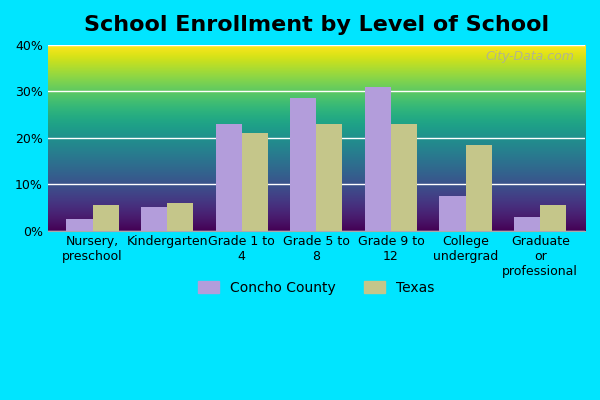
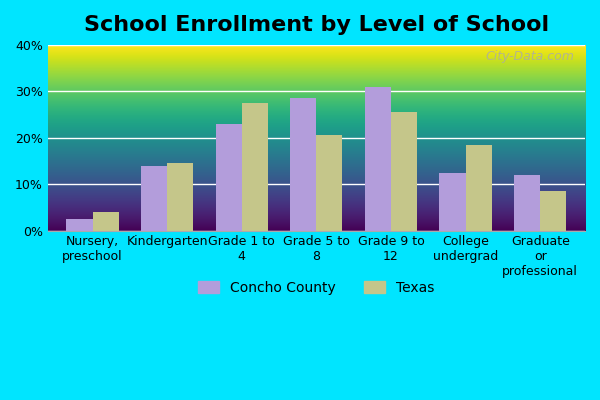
Texas/Nursery, preschool: 5.5% -> 4.0%
Concho County/Kindergarten: 5.0% -> 14.0%
Texas/Kindergarten: 6.0% -> 14.5%
Texas/Grade 1 to 4: 21.0% -> 27.5%
Texas/Grade 5 to 8: 23.0% -> 20.5%
Texas/Grade 9 to 12: 23.0% -> 25.5%
Concho County/College undergrad: 7.5% -> 12.5%
Concho County/Graduate or professional: 3.0% -> 12.0%
Texas/Graduate or professional: 5.5% -> 8.5%
